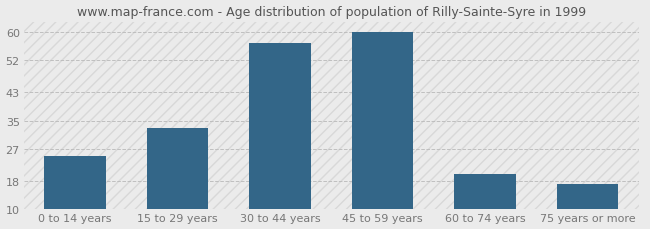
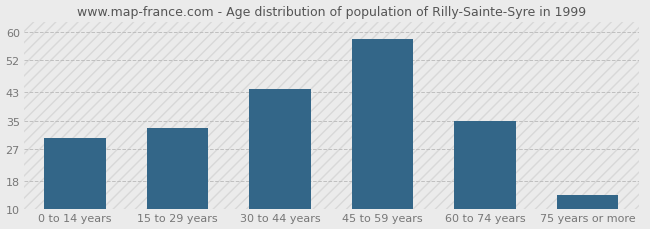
0 to 14 years: 25 -> 30
30 to 44 years: 57 -> 44
45 to 59 years: 60 -> 58
60 to 74 years: 20 -> 35
75 years or more: 17 -> 14
